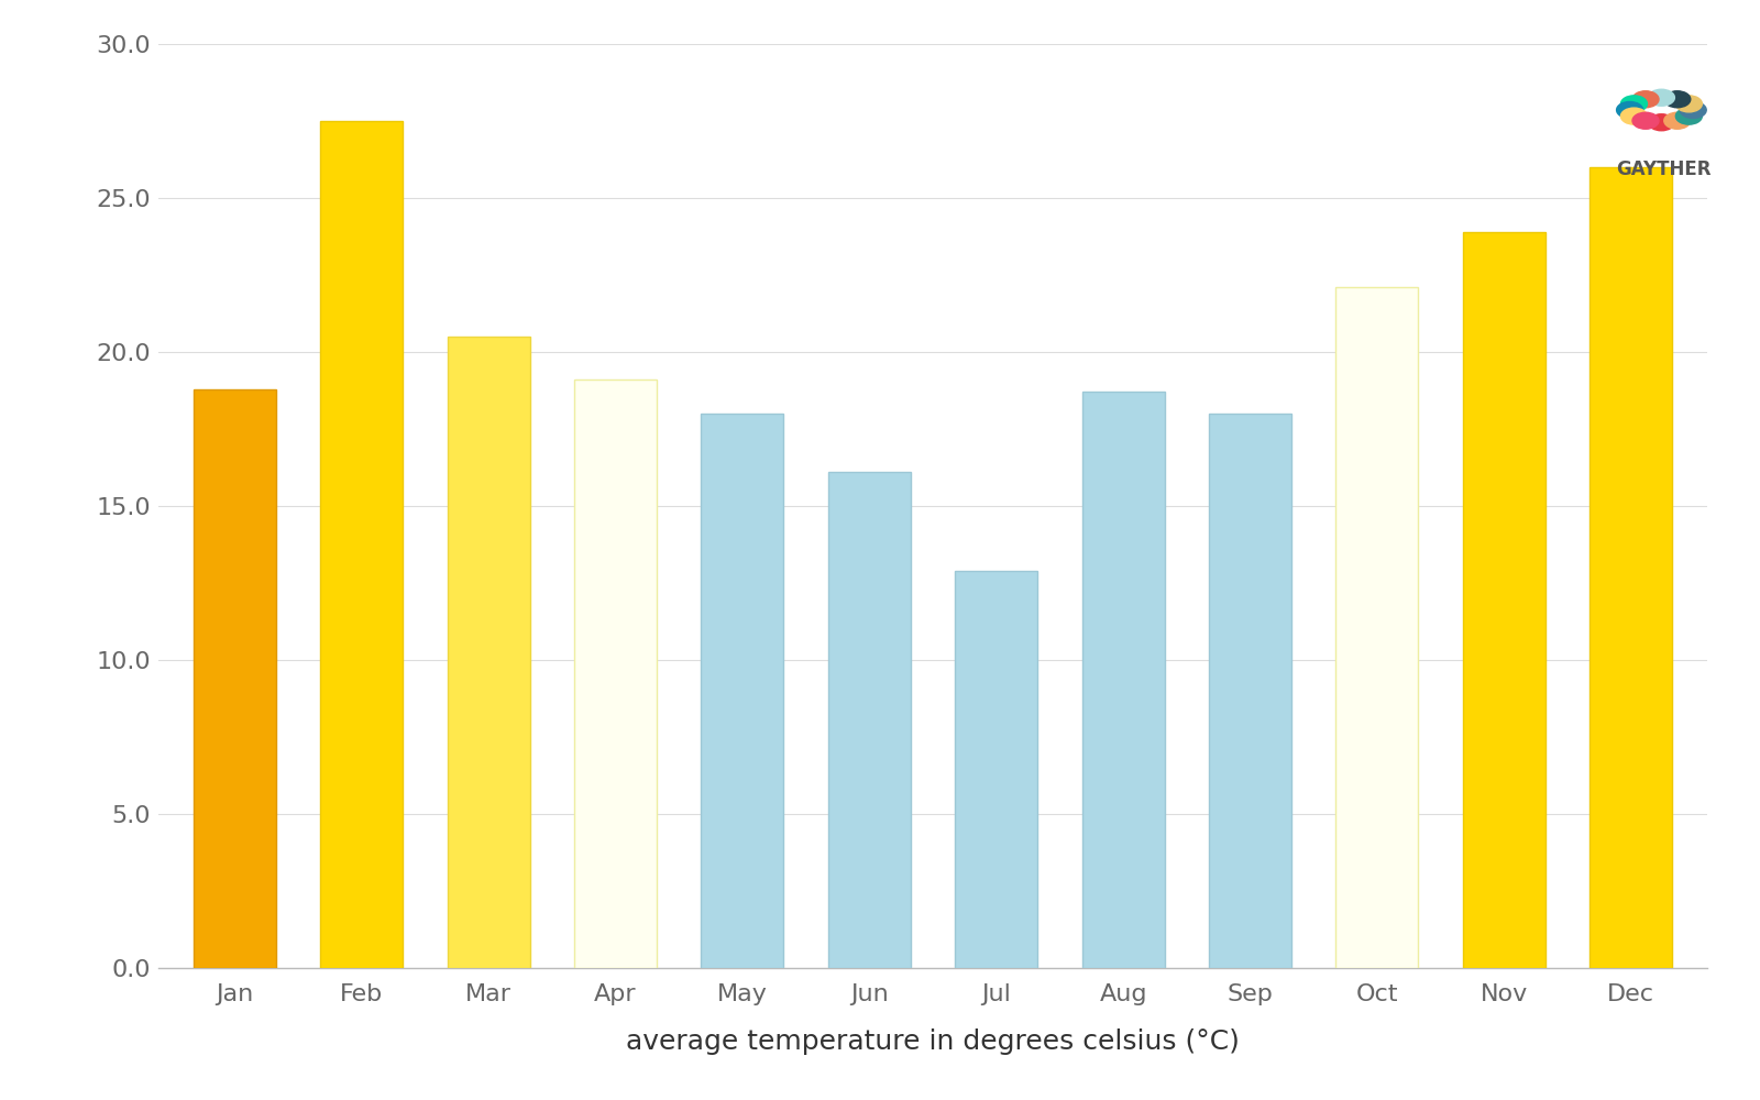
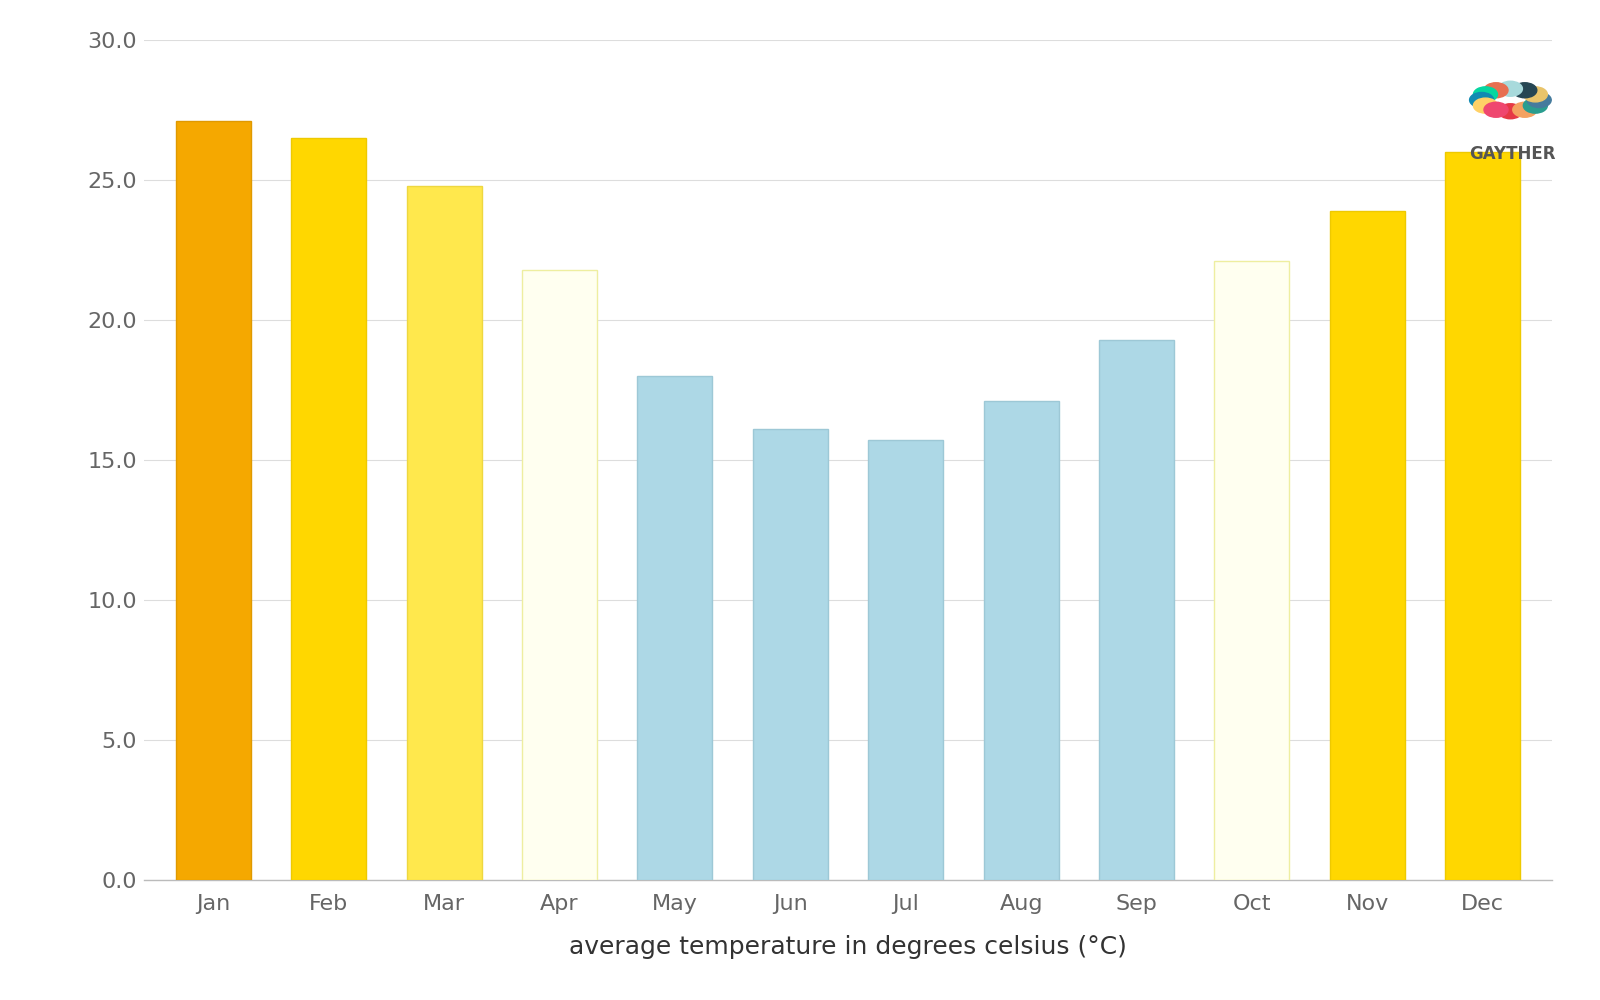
Jan: 18.8 -> 27.1
Feb: 27.5 -> 26.5
Mar: 20.5 -> 24.8
Apr: 19.1 -> 21.8
Jul: 12.9 -> 15.7
Aug: 18.7 -> 17.1
Sep: 18.0 -> 19.3
